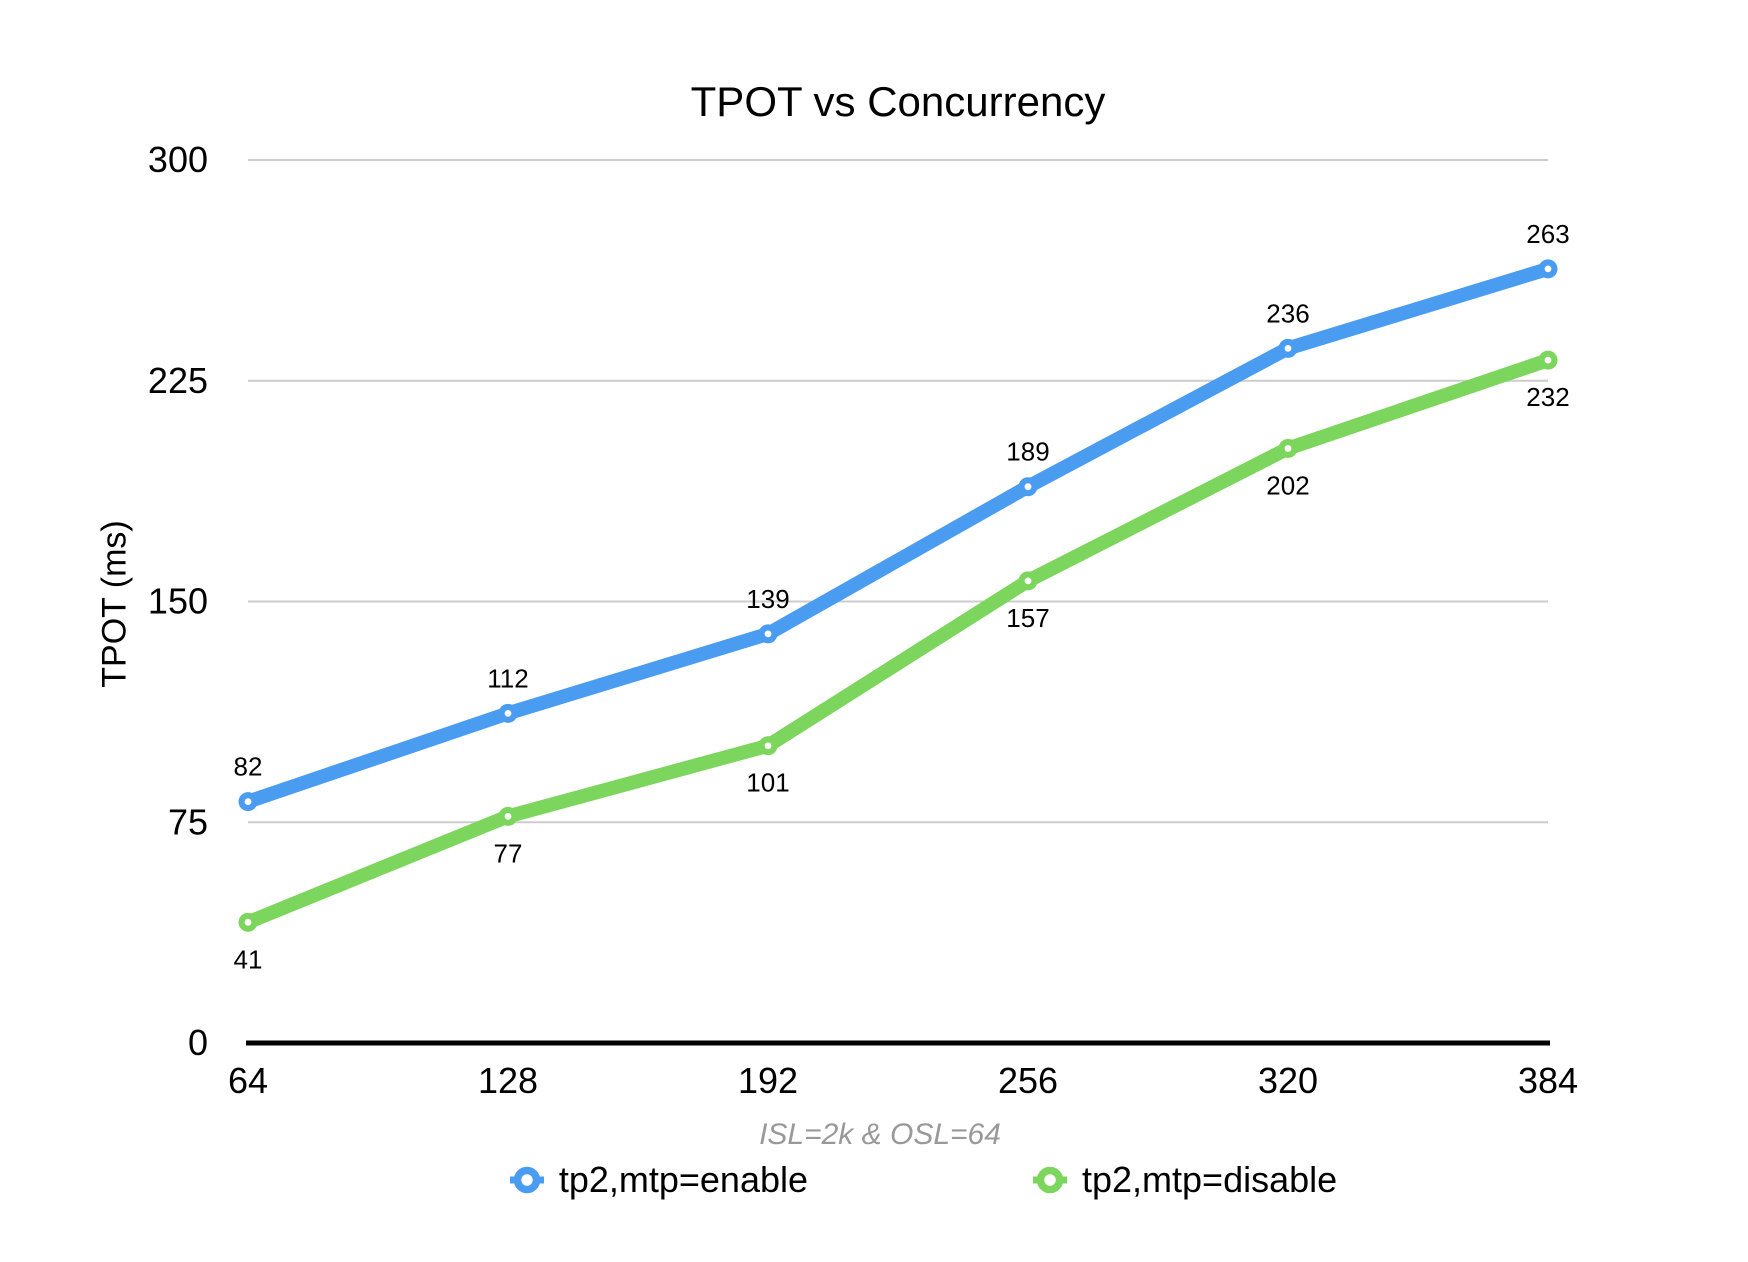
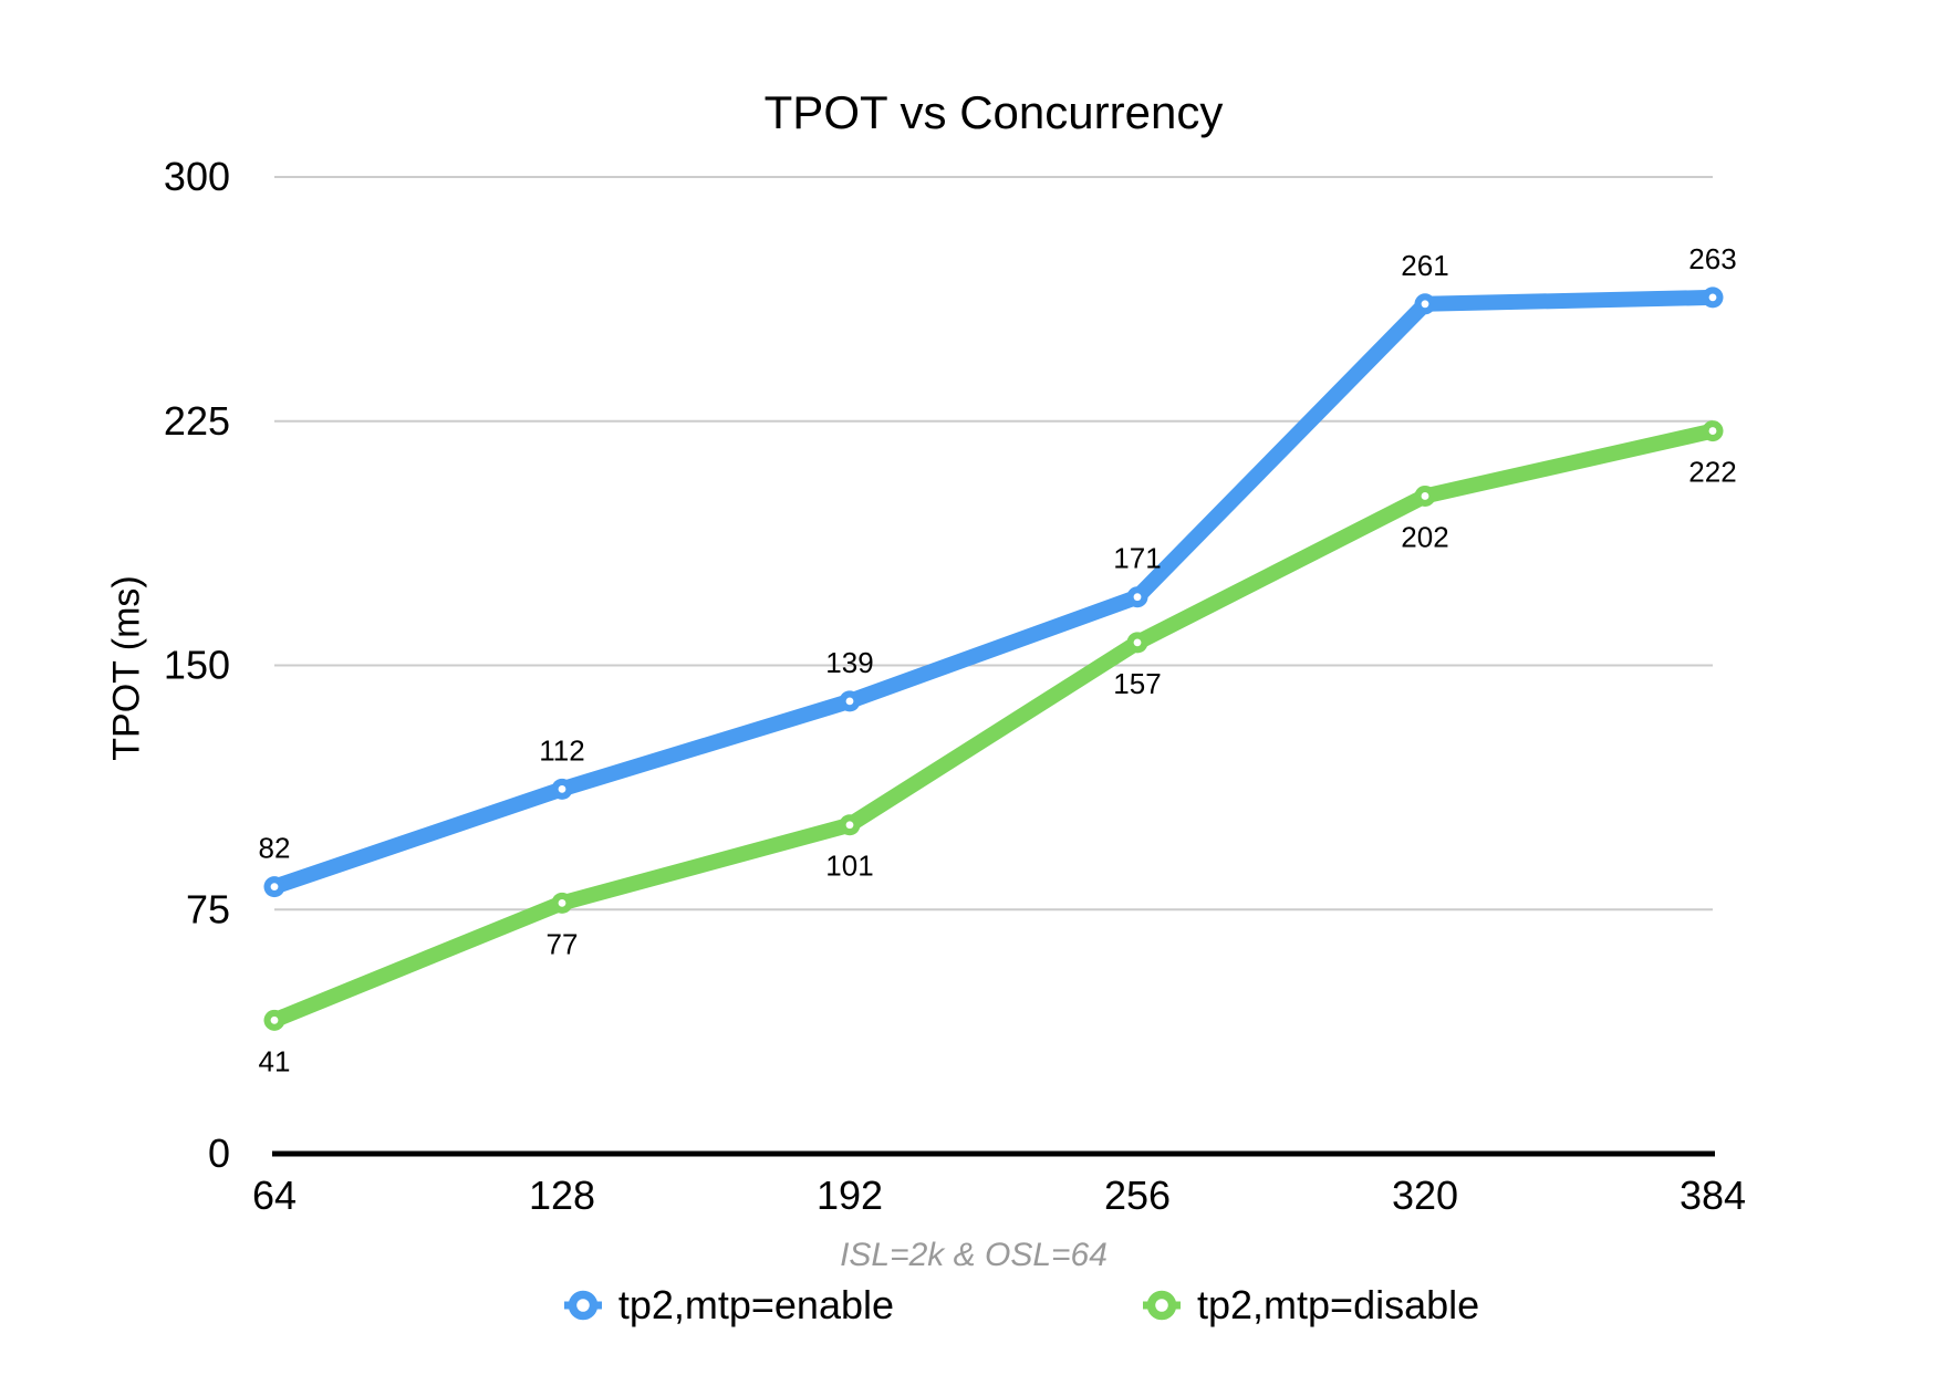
tp2,mtp=enable/256: 189 -> 171
tp2,mtp=enable/320: 236 -> 261
tp2,mtp=disable/384: 232 -> 222
